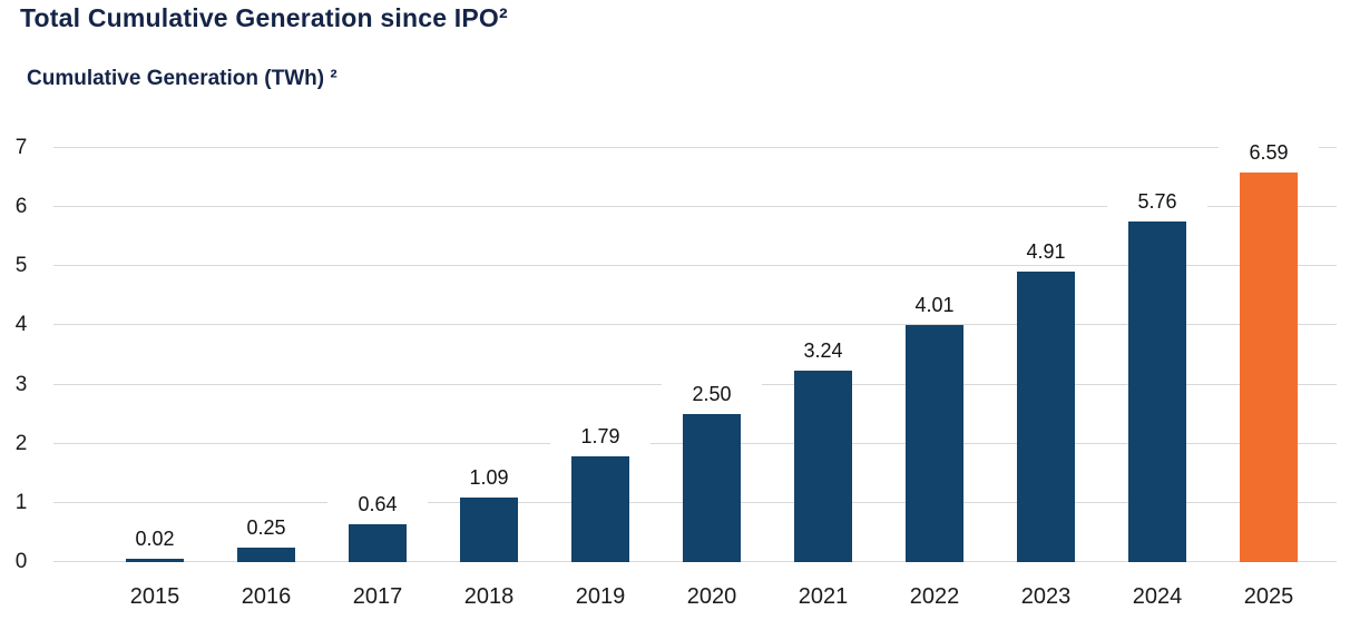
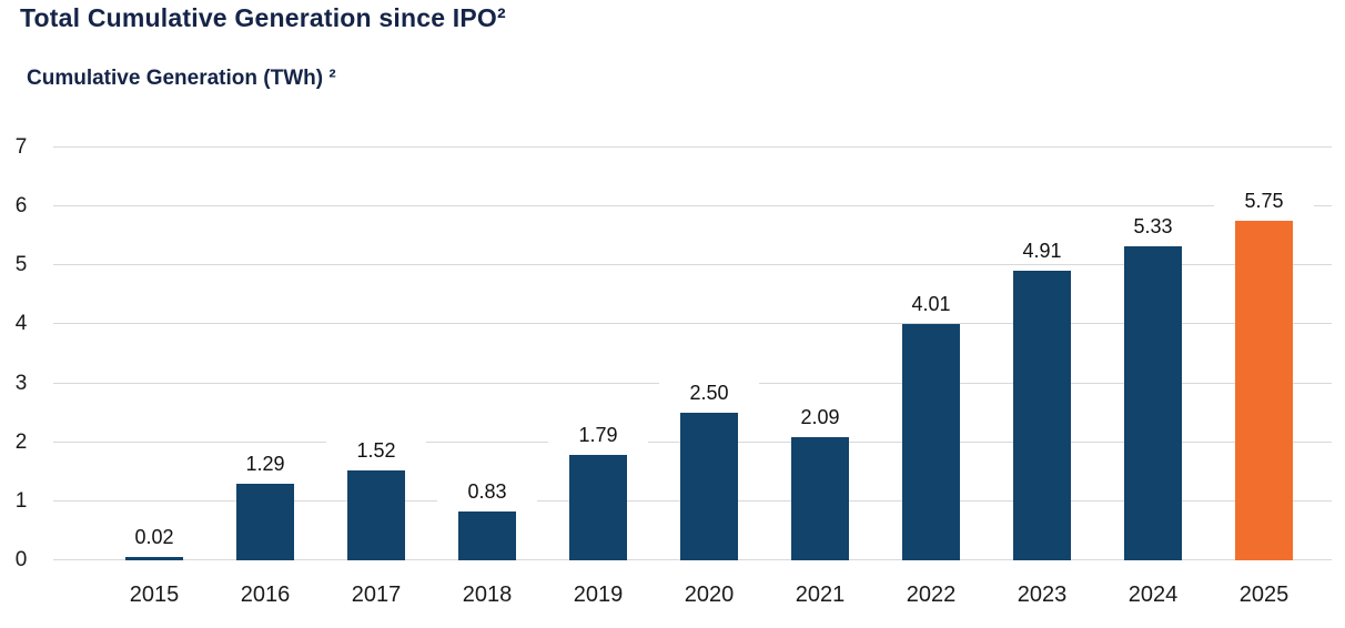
2016: 0.25 -> 1.29
2017: 0.64 -> 1.52
2018: 1.09 -> 0.83
2021: 3.24 -> 2.09
2024: 5.76 -> 5.33
2025: 6.59 -> 5.75
